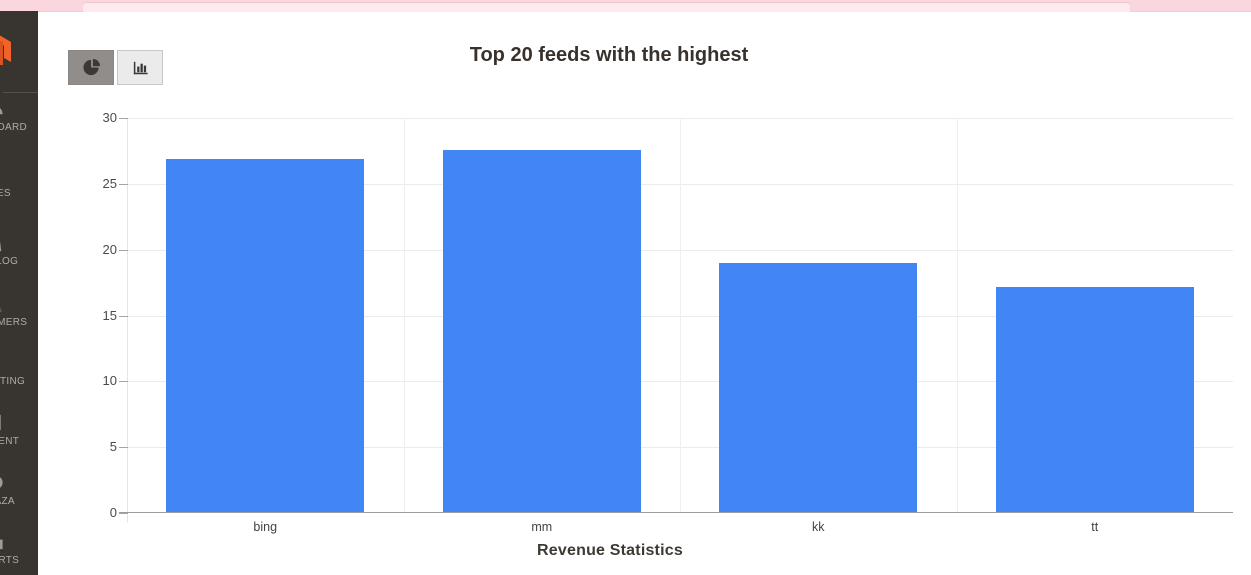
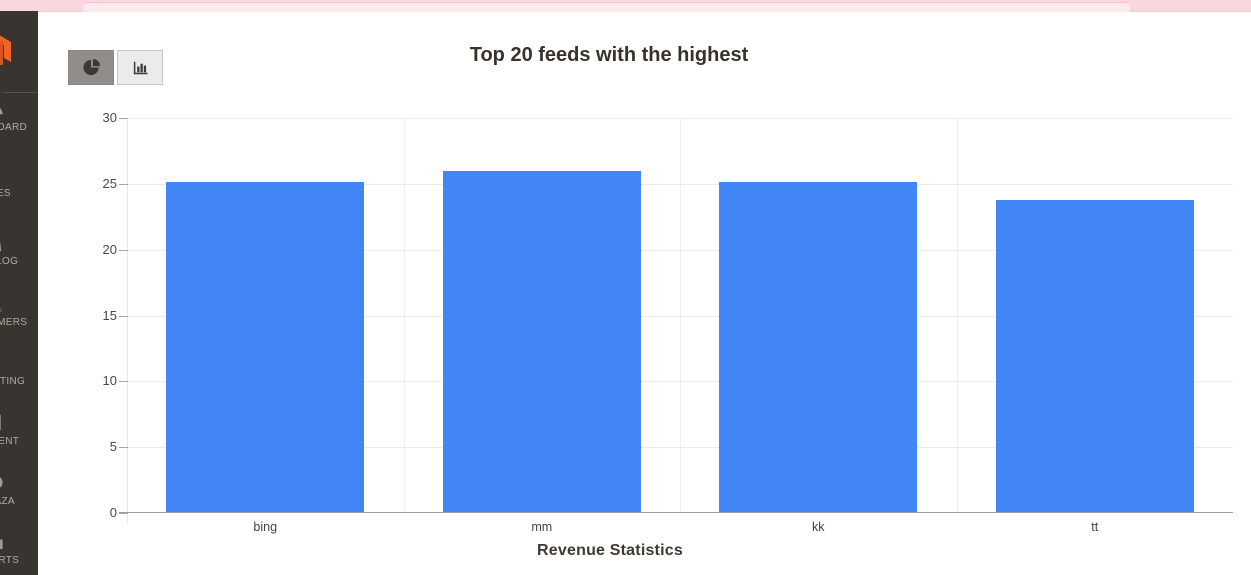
bing: 26.8 -> 25.1
mm: 27.5 -> 25.9
kk: 18.9 -> 25.1
tt: 17.1 -> 23.7
